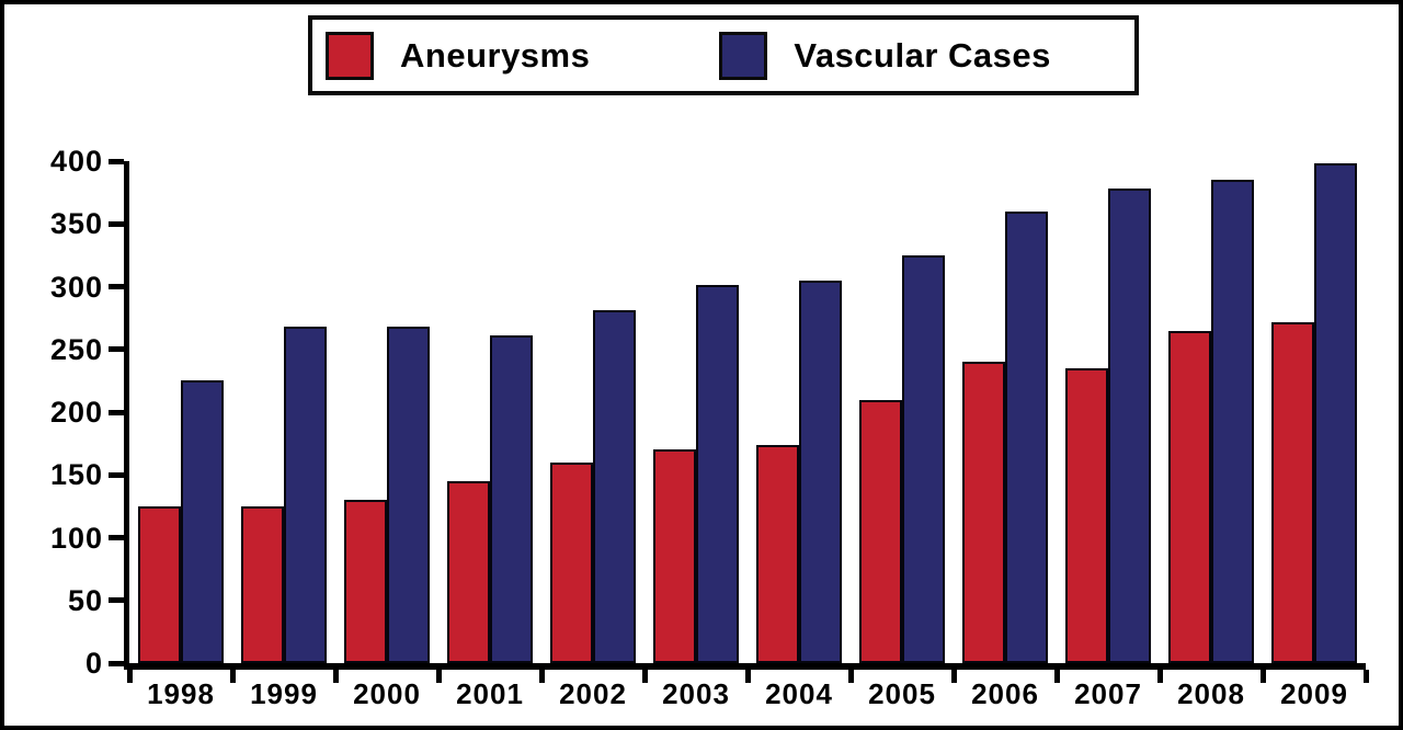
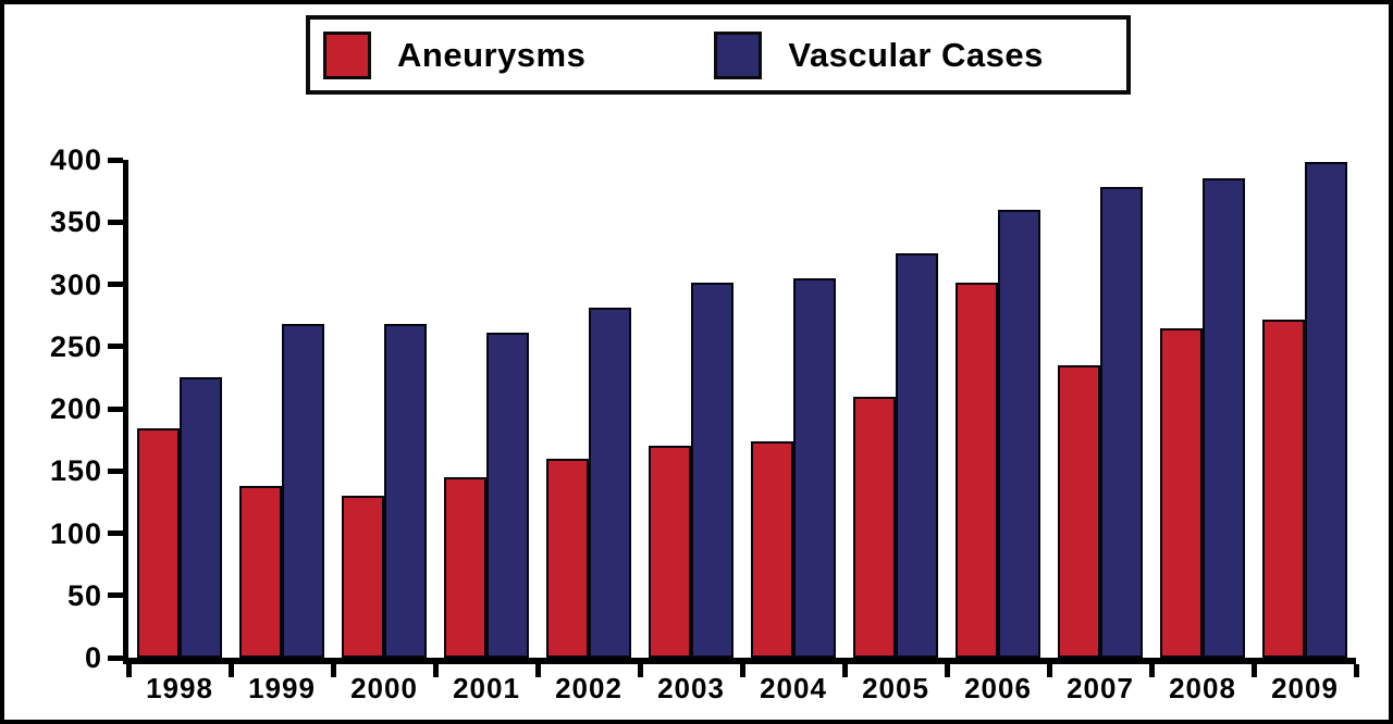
Aneurysms/1998: 125 -> 184
Aneurysms/1999: 125 -> 138
Aneurysms/2006: 240 -> 301
